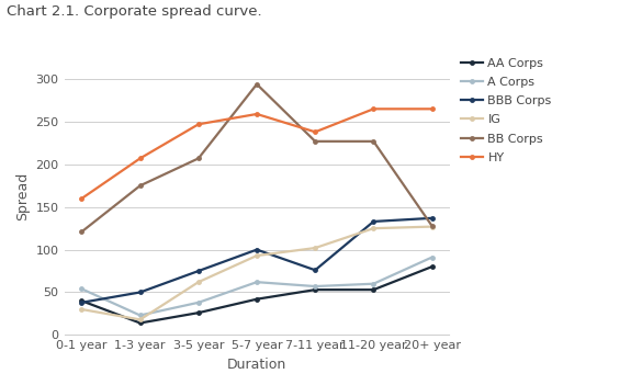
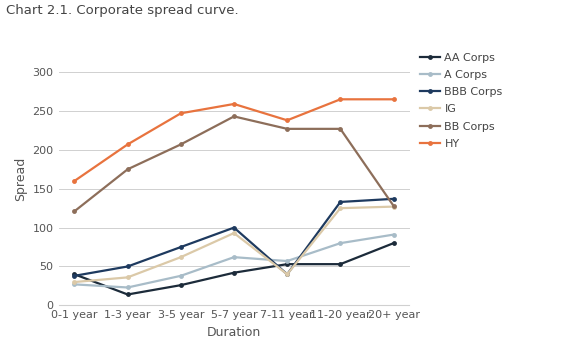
A Corps/0-1 year: 54 -> 27
IG/1-3 year: 18 -> 36
BB Corps/5-7 year: 294 -> 243
BBB Corps/7-11 year: 76 -> 40
IG/7-11 year: 102 -> 40
A Corps/11-20 year: 60 -> 80
